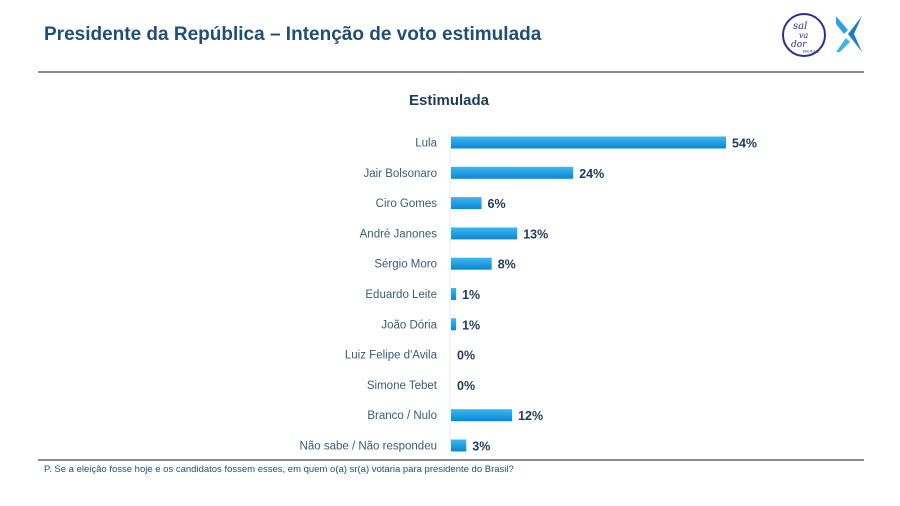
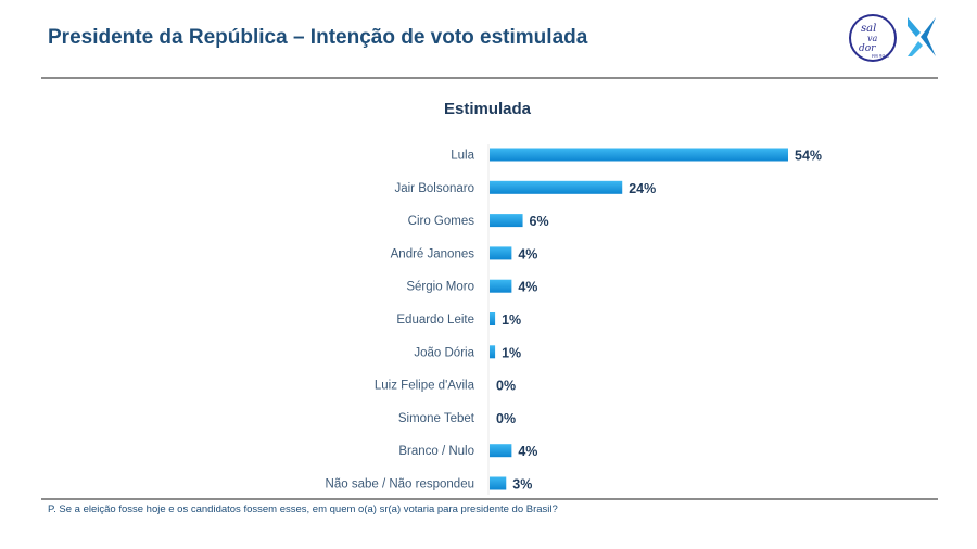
André Janones: 13% -> 4%
Sérgio Moro: 8% -> 4%
Branco / Nulo: 12% -> 4%
